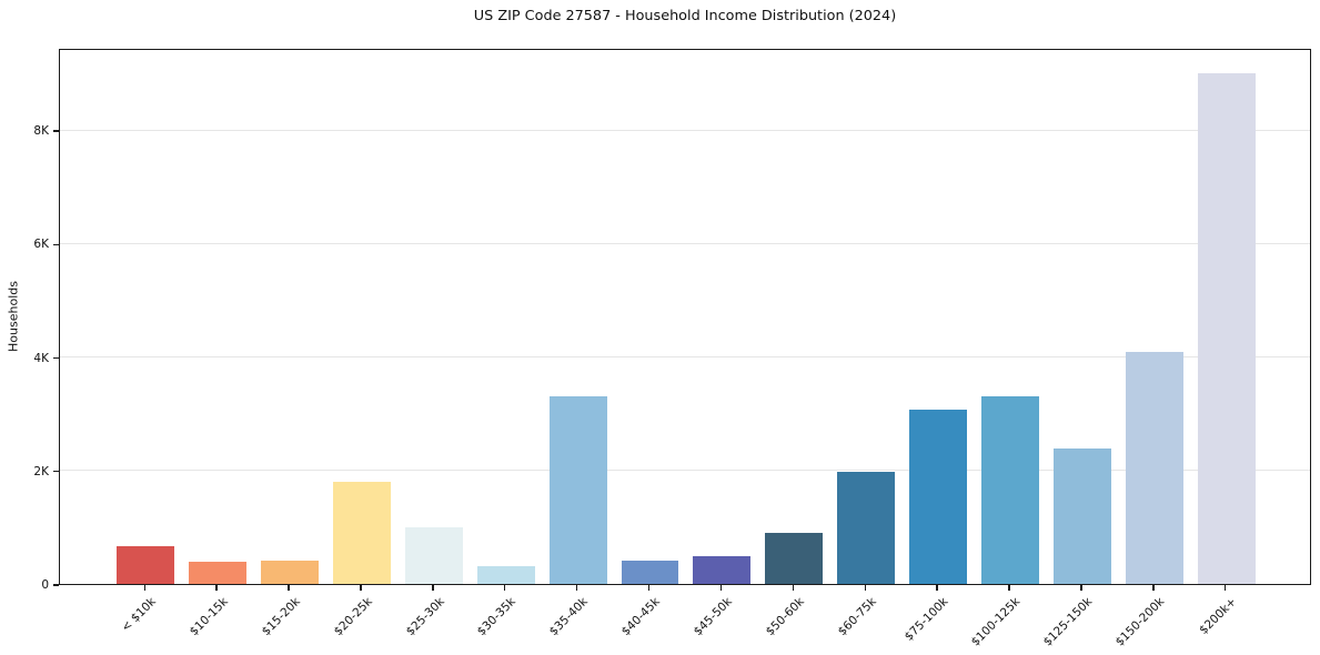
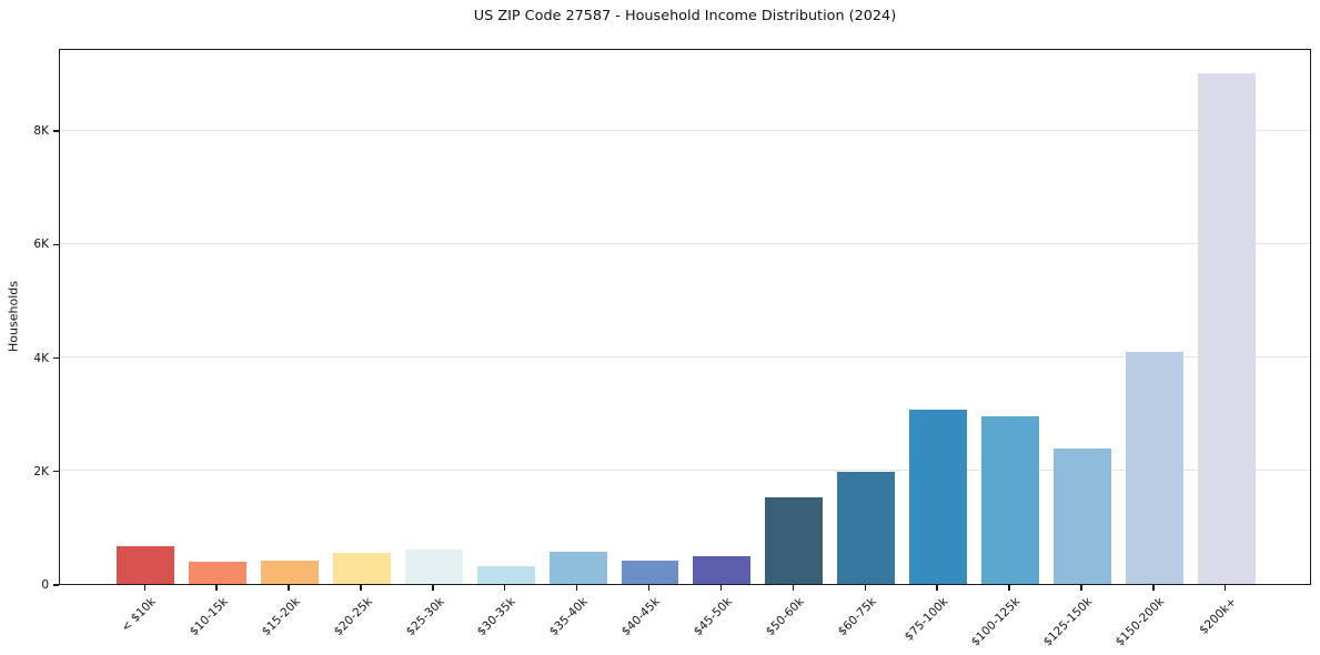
$20-25k: 1.8K -> 0.5K
$25-30k: 1.0K -> 0.6K
$35-40k: 3.3K -> 0.6K
$50-60k: 0.9K -> 1.5K
$100-125k: 3.3K -> 3.0K
